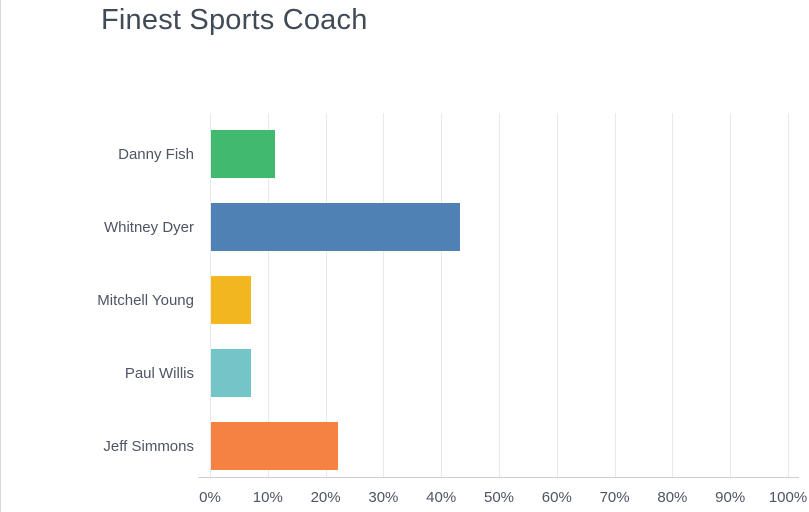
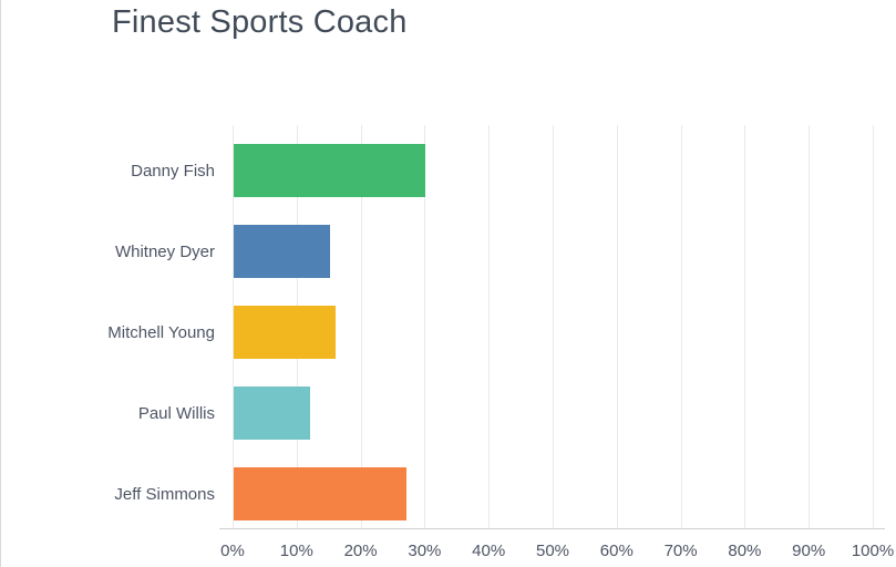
Danny Fish: 11% -> 30%
Whitney Dyer: 43% -> 15%
Mitchell Young: 7% -> 16%
Paul Willis: 7% -> 12%
Jeff Simmons: 22% -> 27%
